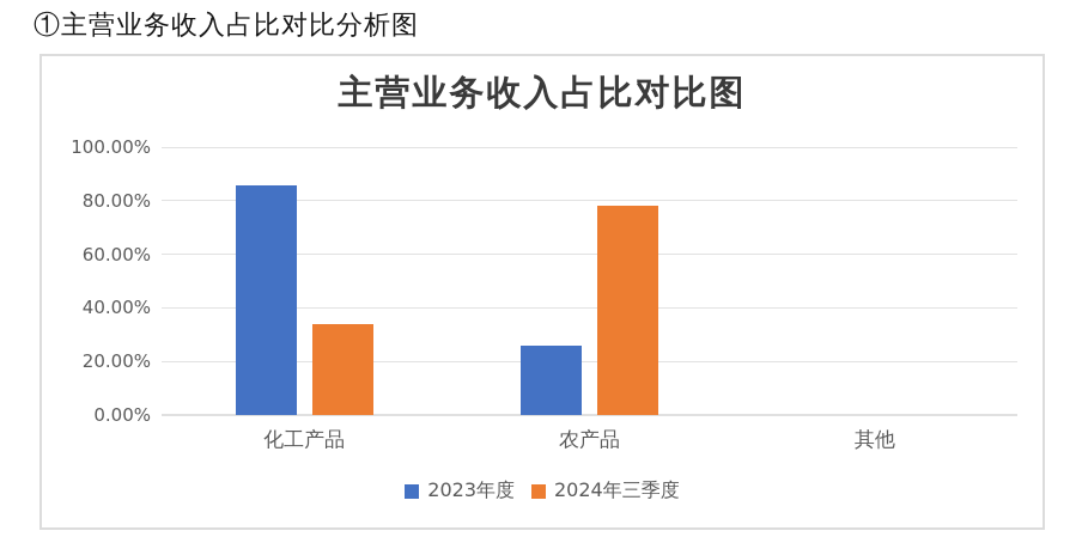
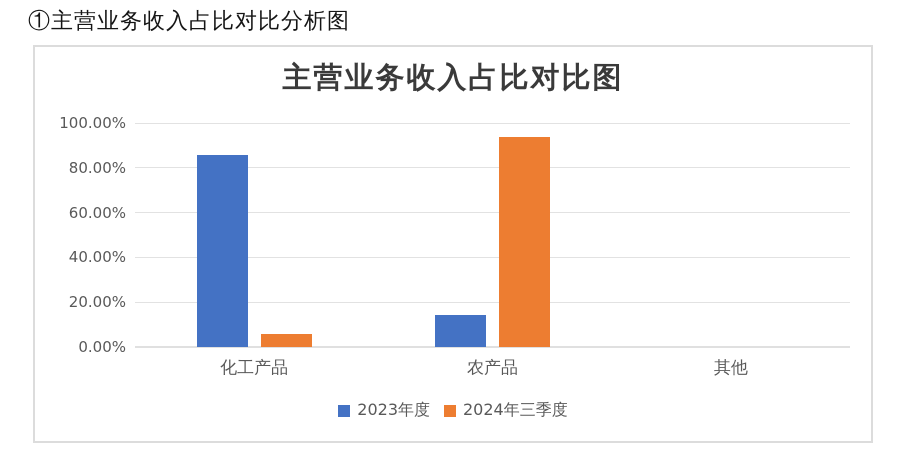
2024年三季度/化工产品: 34% -> 6%
2023年度/农产品: 26% -> 14%
2024年三季度/农产品: 78% -> 94%
